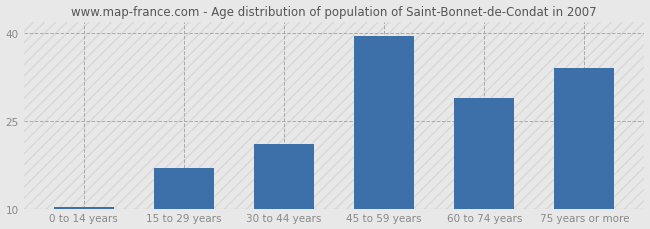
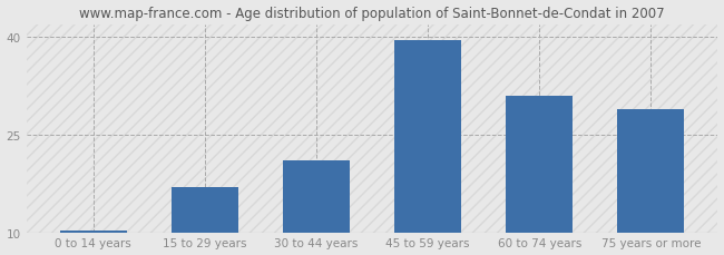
60 to 74 years: 29.0 -> 31.0
75 years or more: 34.0 -> 29.0
